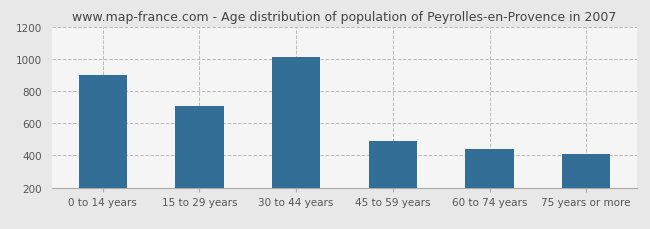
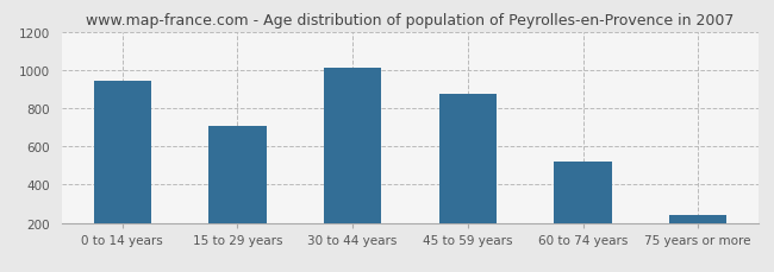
0 to 14 years: 900 -> 940
45 to 59 years: 490 -> 880
60 to 74 years: 440 -> 520
75 years or more: 410 -> 240
